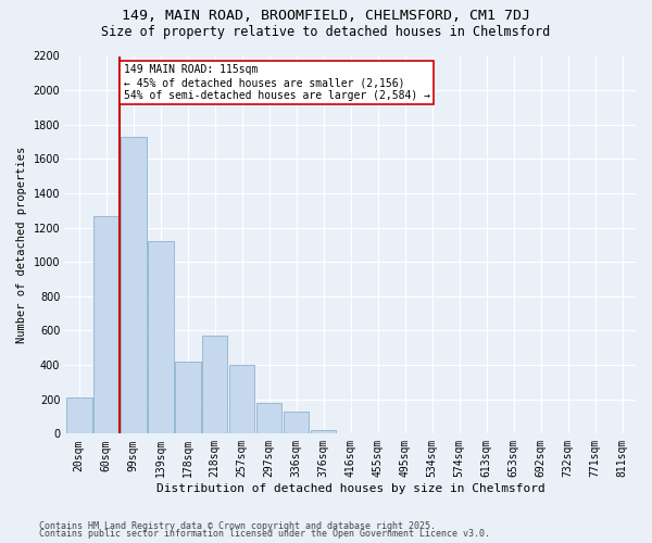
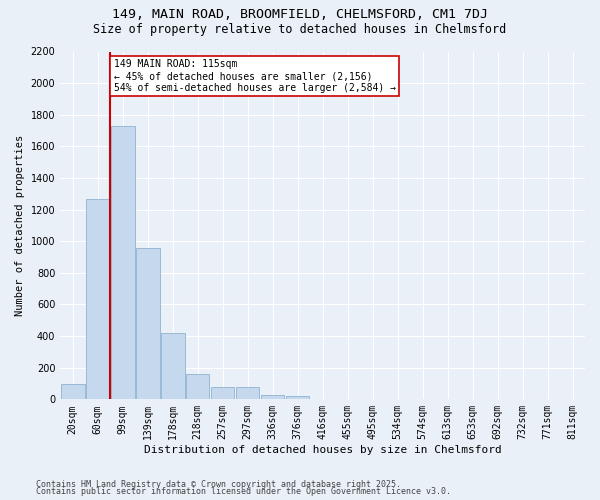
20sqm: 210 -> 100
139sqm: 1120 -> 960
218sqm: 570 -> 160
257sqm: 400 -> 80
297sqm: 180 -> 80
336sqm: 130 -> 30
